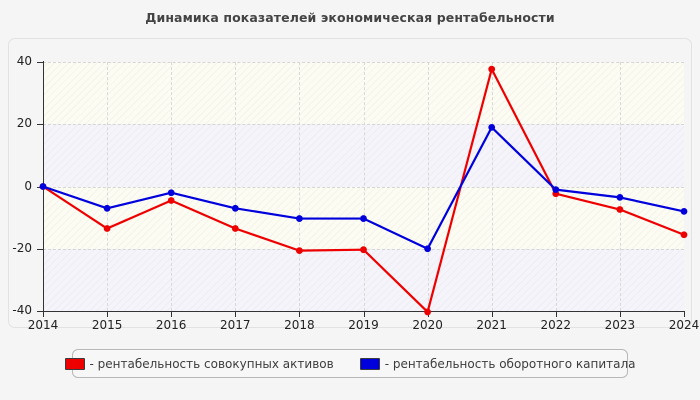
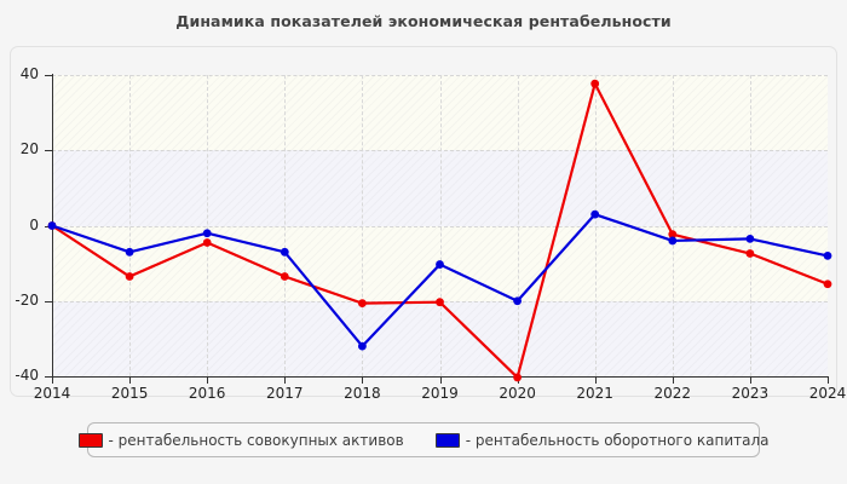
- рентабельность оборотного капитала/2018: -10 -> -32
- рентабельность оборотного капитала/2021: 19 -> 3
- рентабельность оборотного капитала/2022: -1 -> -4
